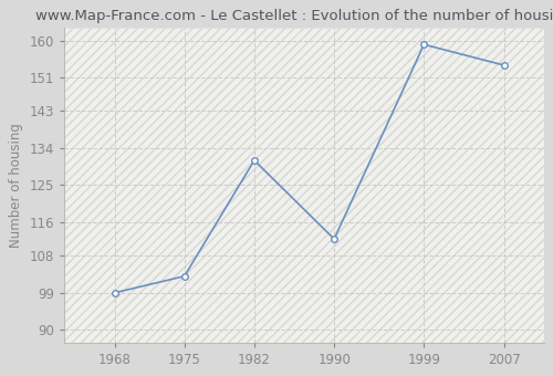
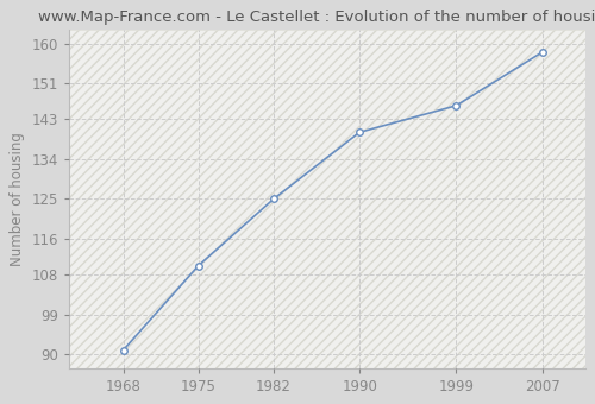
1968: 99 -> 91
1975: 103 -> 110
1982: 131 -> 125
1990: 112 -> 140
1999: 159 -> 146
2007: 154 -> 158
